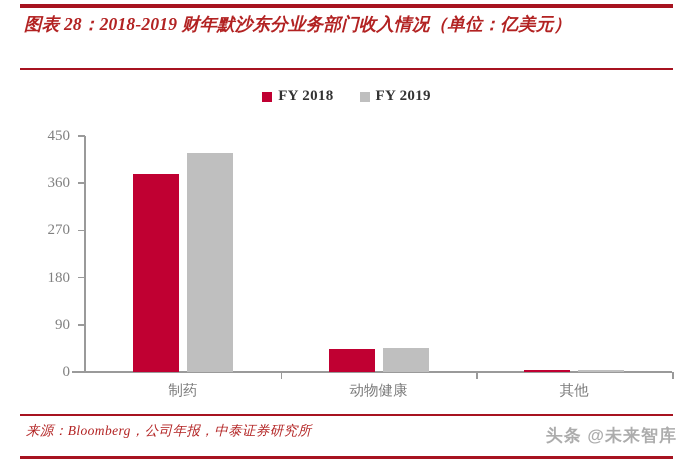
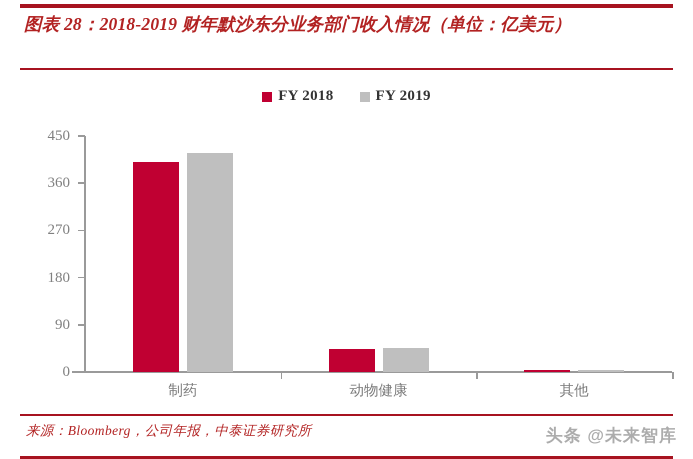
FY 2018/制药: 380 -> 400
